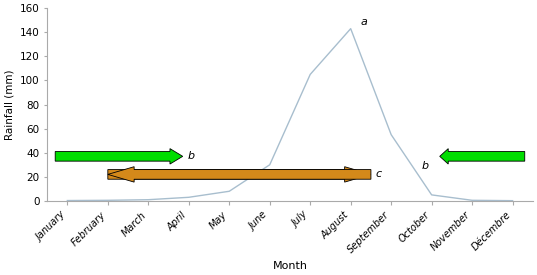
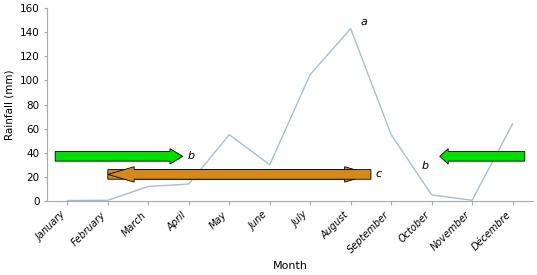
March: 1 -> 12
April: 3 -> 14
May: 8 -> 55
Décembre: 0 -> 64
